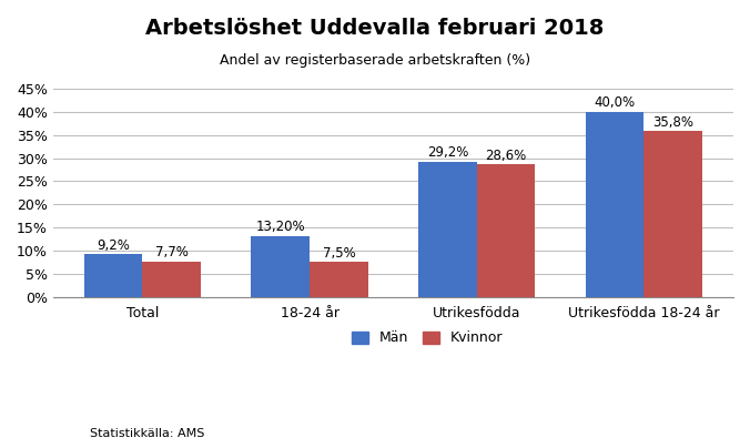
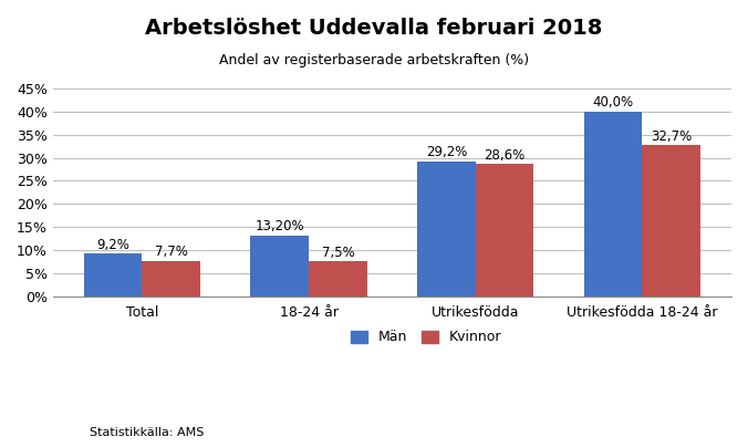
Kvinnor/Utrikesfödda 18-24 år: 35,8% -> 32,7%
